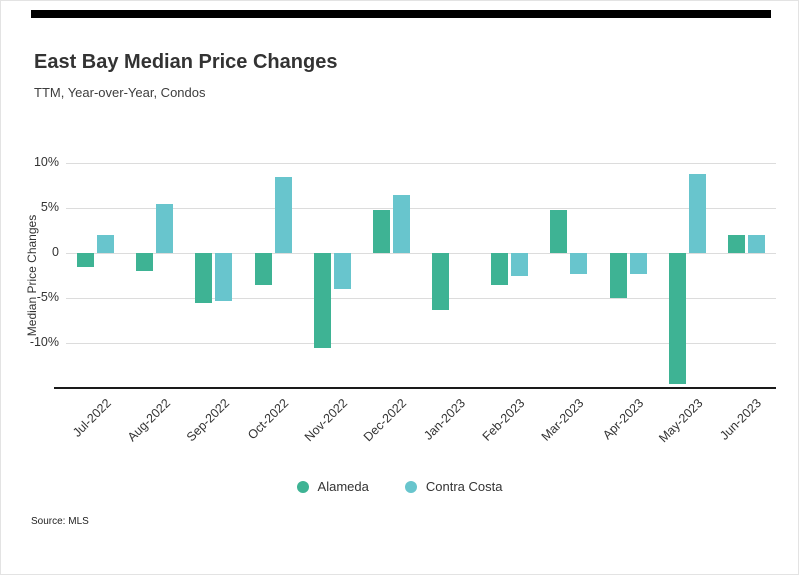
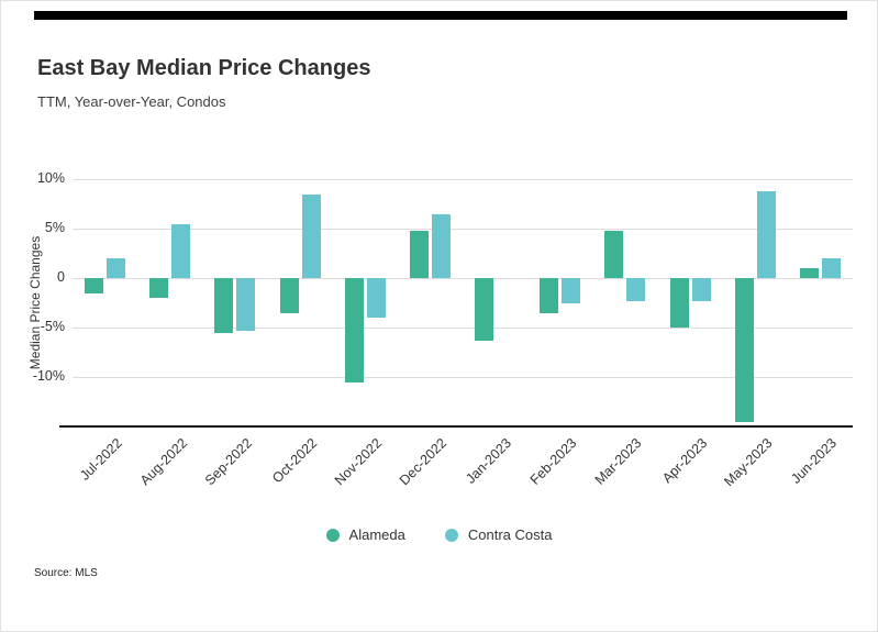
Alameda/Jun-2023: 2% -> 1%
